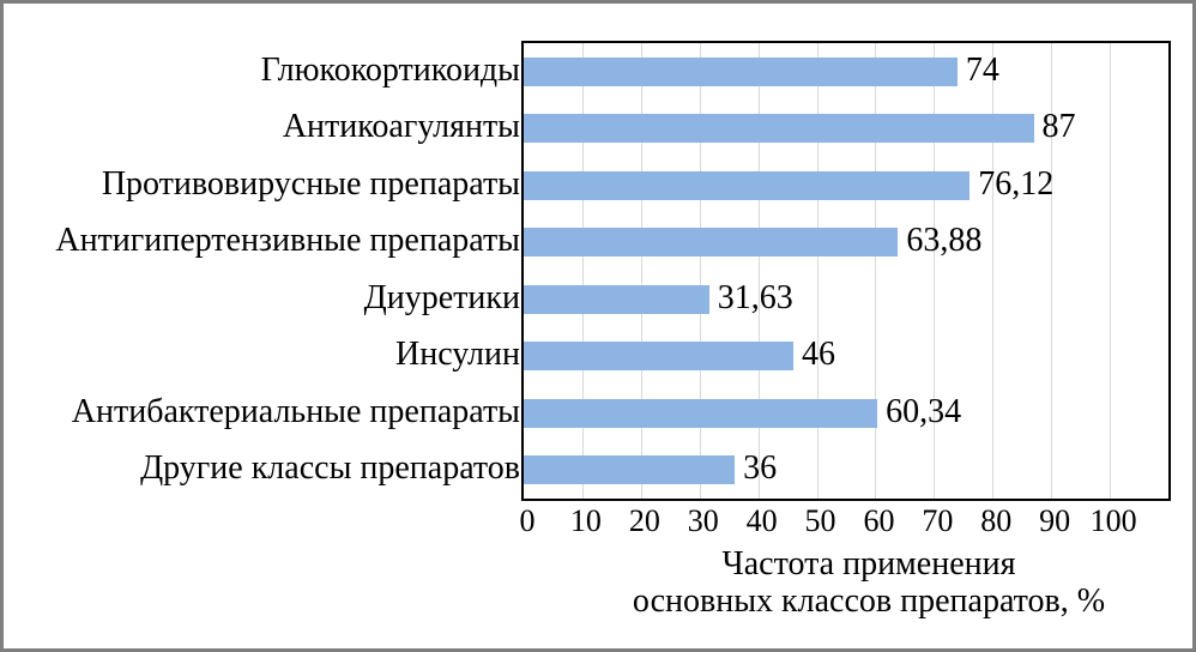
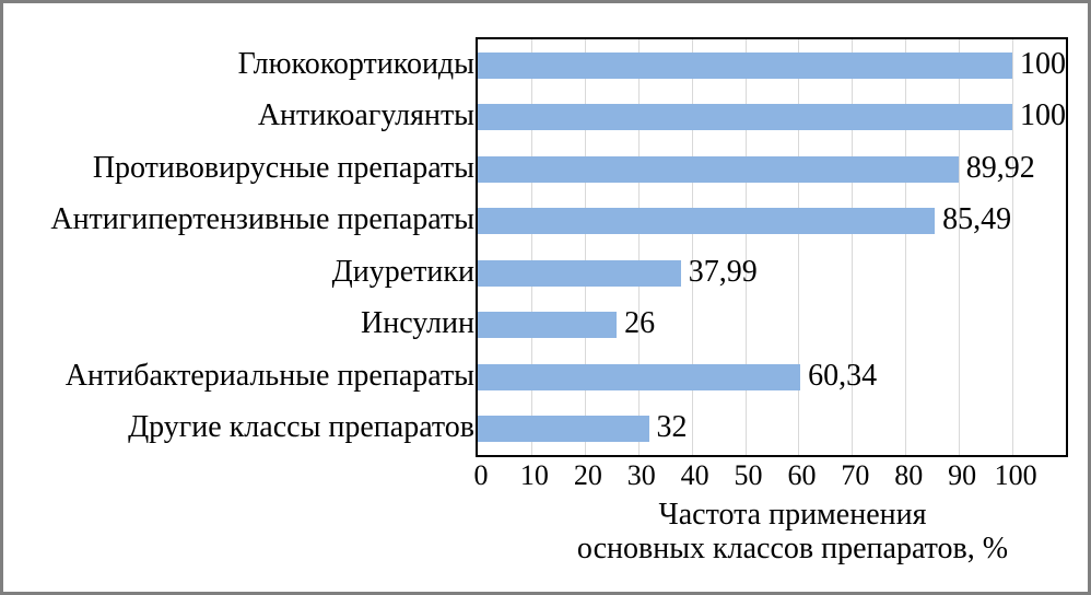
Глюкокортикоиды: 74 -> 100
Антикоагулянты: 87 -> 100
Противовирусные препараты: 76,12 -> 89,92
Антигипертензивные препараты: 63,88 -> 85,49
Диуретики: 31,63 -> 37,99
Инсулин: 46 -> 26
Другие классы препаратов: 36 -> 32
